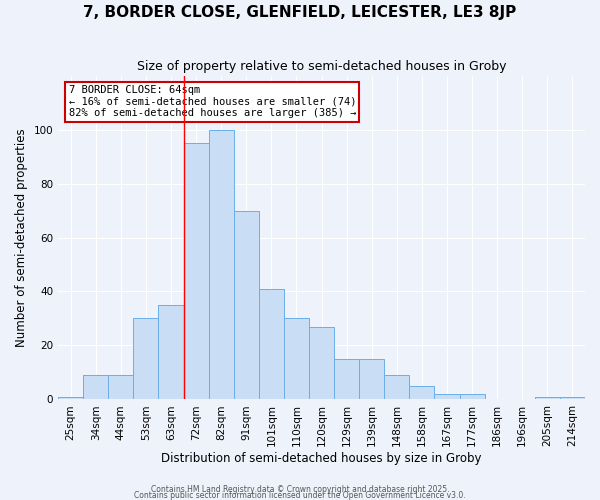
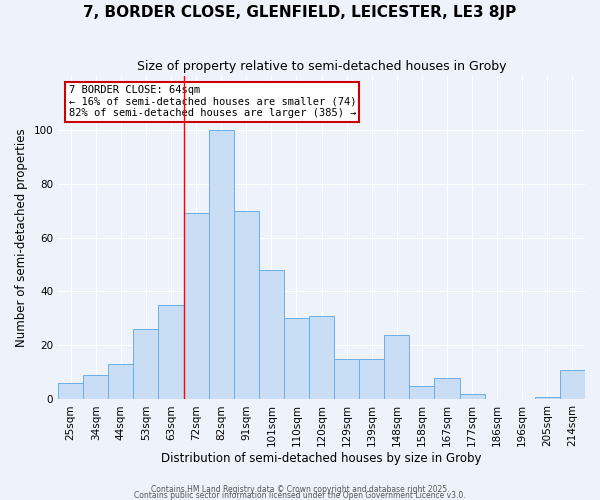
25sqm: 1 -> 6
44sqm: 9 -> 13
53sqm: 30 -> 26
72sqm: 95 -> 69
101sqm: 41 -> 48
120sqm: 27 -> 31
148sqm: 9 -> 24
167sqm: 2 -> 8
214sqm: 1 -> 11
